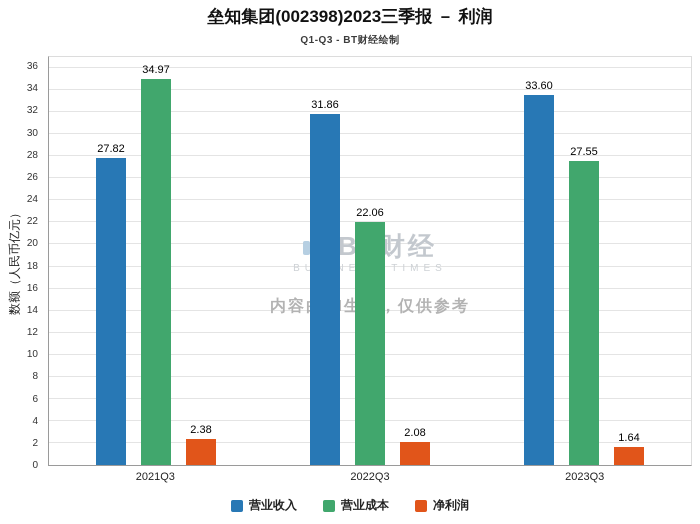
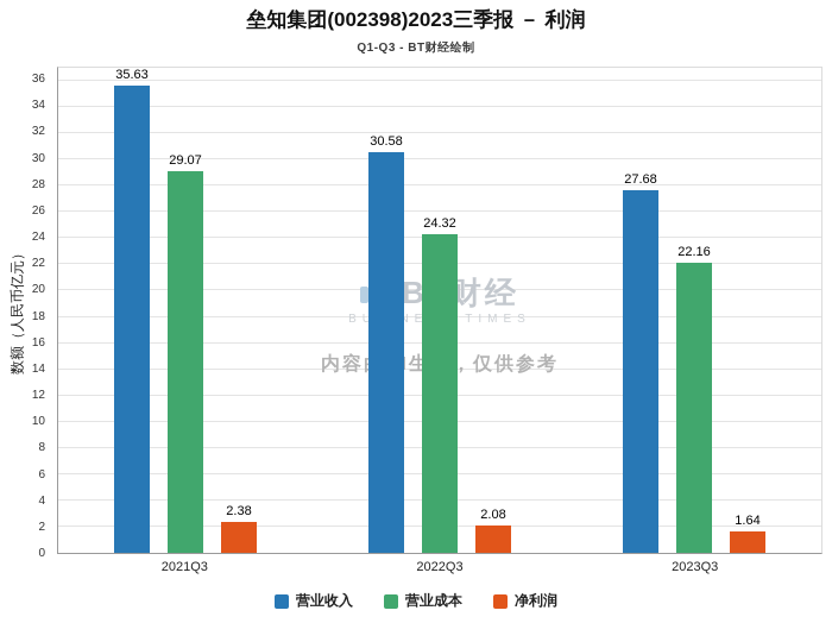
营业收入/2021Q3: 27.82 -> 35.63
营业成本/2021Q3: 34.97 -> 29.07
营业收入/2022Q3: 31.86 -> 30.58
营业成本/2022Q3: 22.06 -> 24.32
营业收入/2023Q3: 33.60 -> 27.68
营业成本/2023Q3: 27.55 -> 22.16
